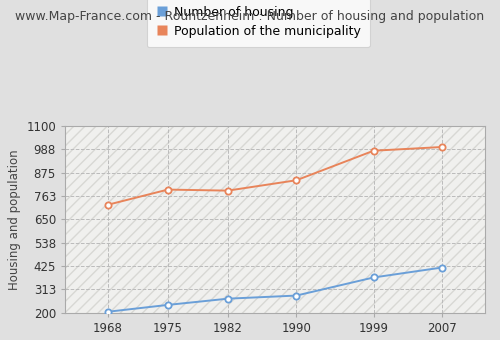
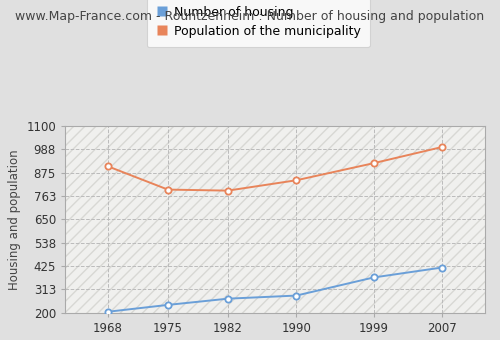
Population of the municipality/1968: 720 -> 905
Population of the municipality/1999: 980 -> 920
